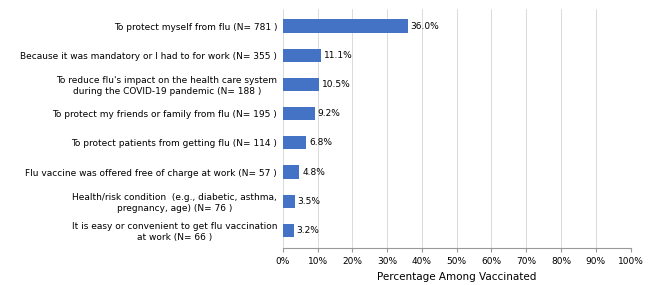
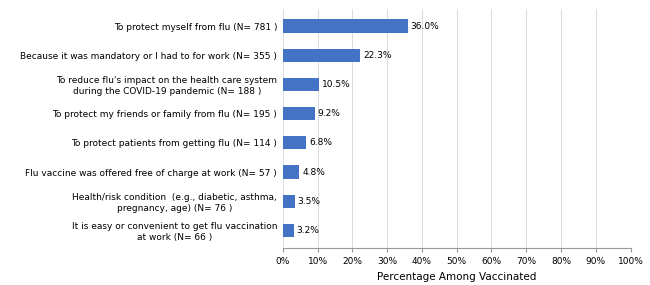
Because it was mandatory or I had to for work (N= 355 ): 11.1% -> 22.3%
